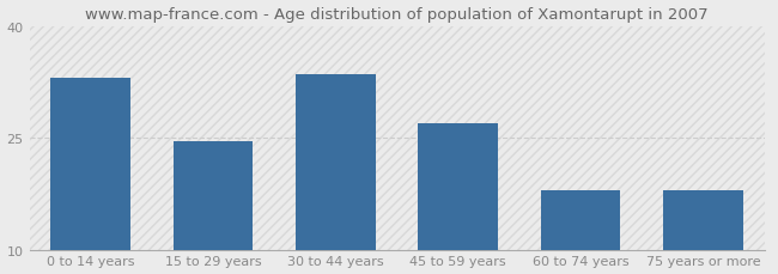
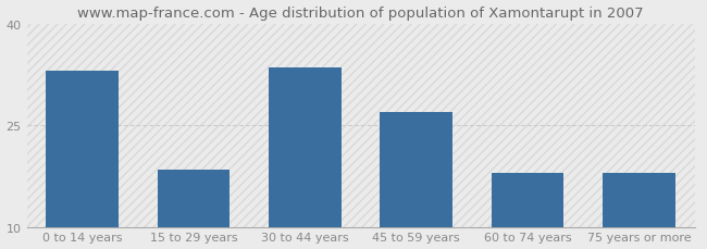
15 to 29 years: 24.5 -> 18.4
